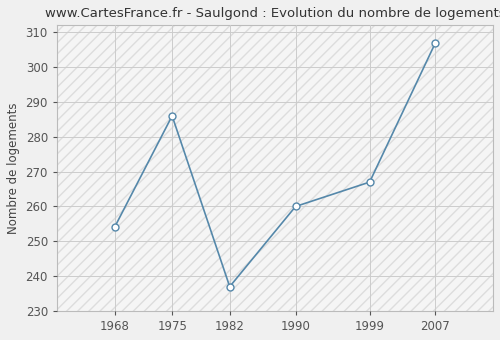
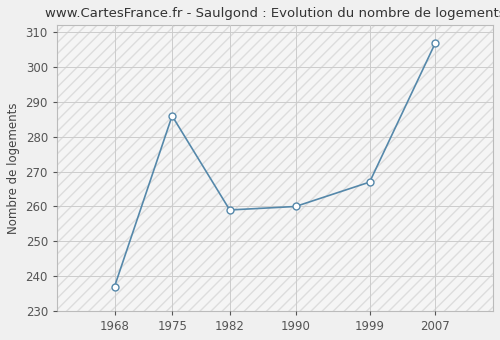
1968: 254 -> 237
1982: 237 -> 259
